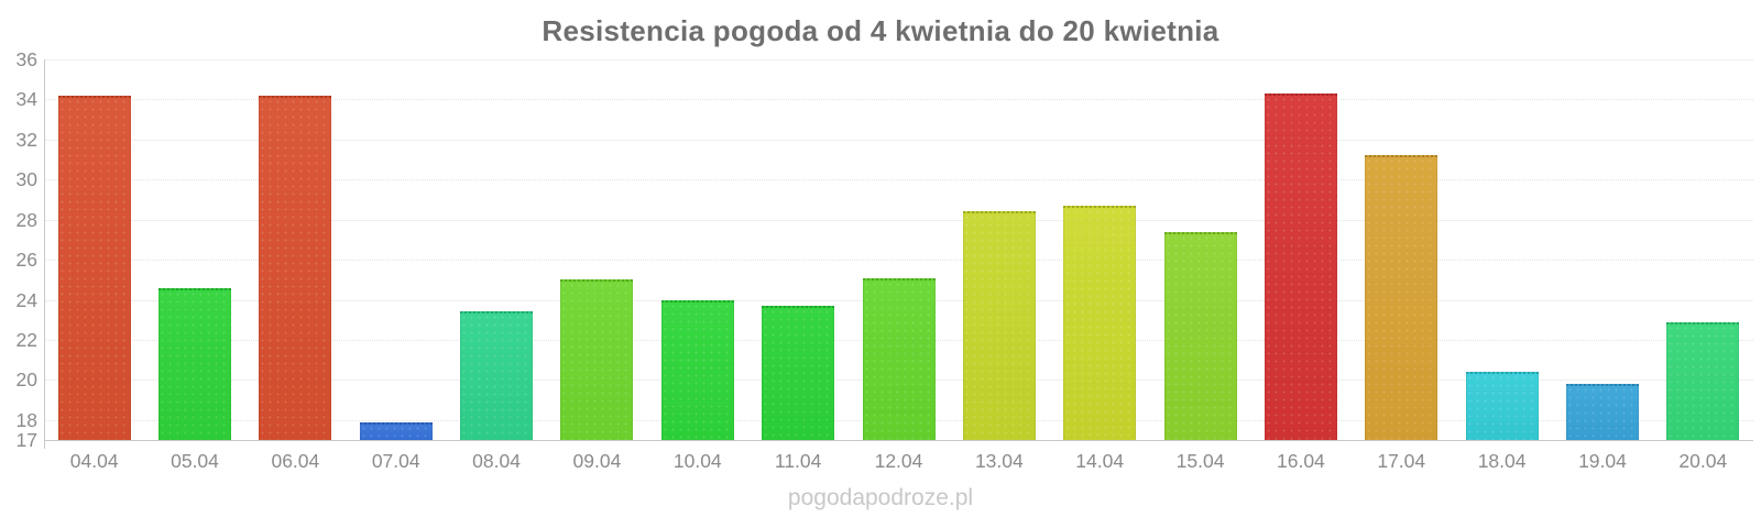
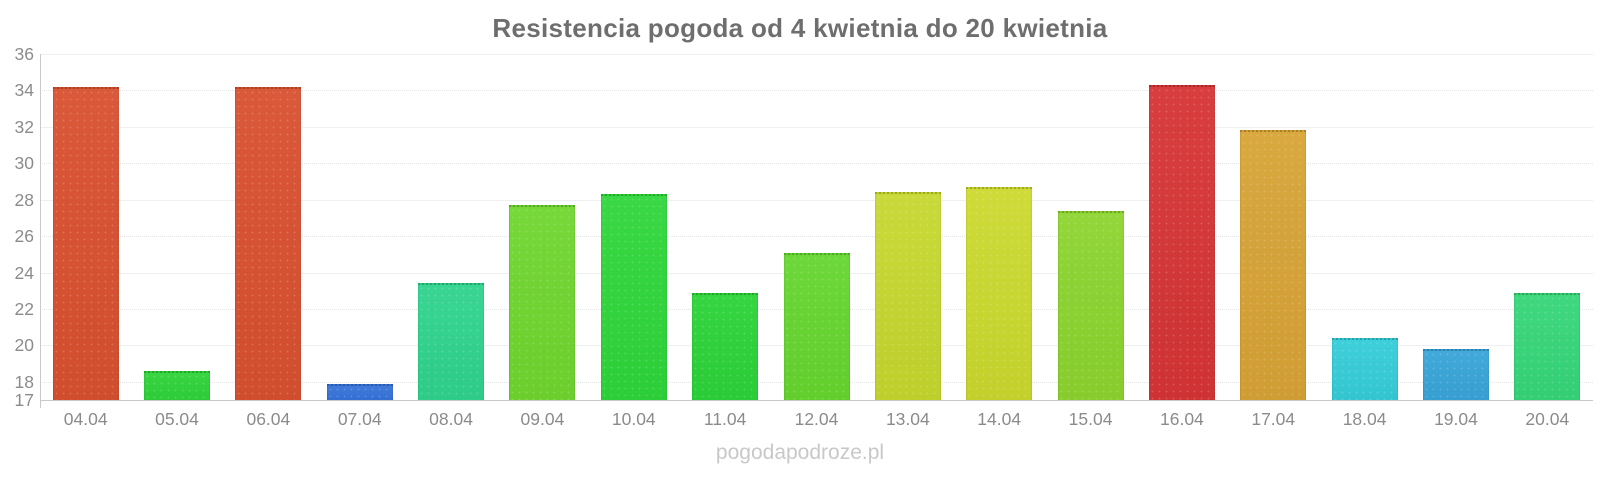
05.04: 24.6 -> 18.6
09.04: 25.0 -> 27.7
10.04: 24.0 -> 28.3
11.04: 23.7 -> 22.9
17.04: 31.2 -> 31.8
